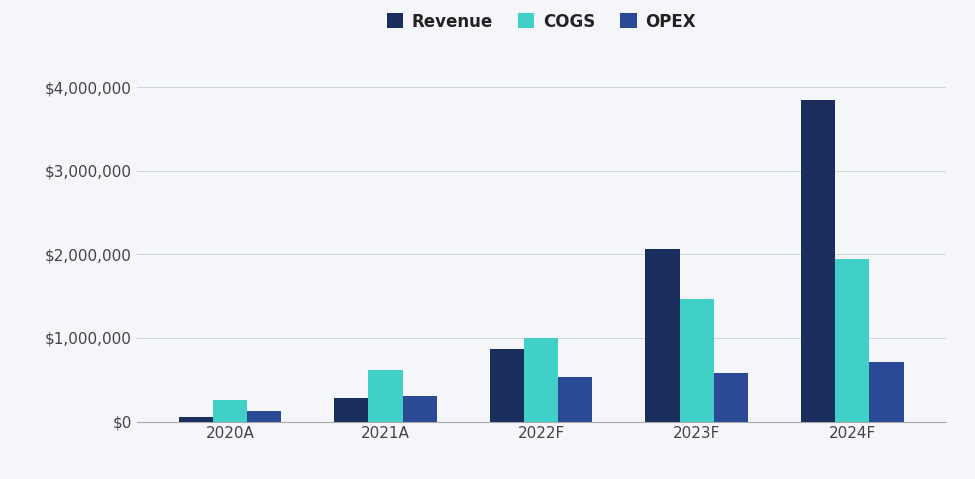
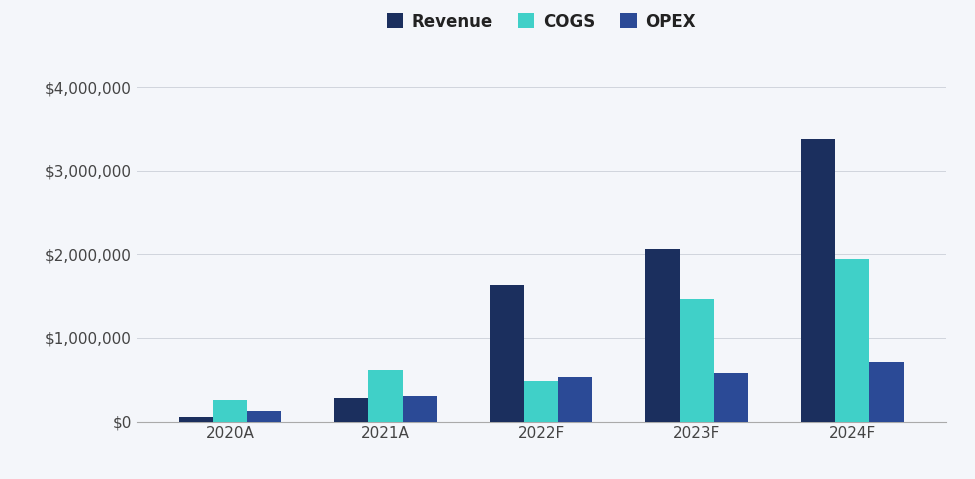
Revenue/2022F: $870,000 -> $1,640,000
COGS/2022F: $1,000,000 -> $480,000
Revenue/2024F: $3,850,000 -> $3,380,000
